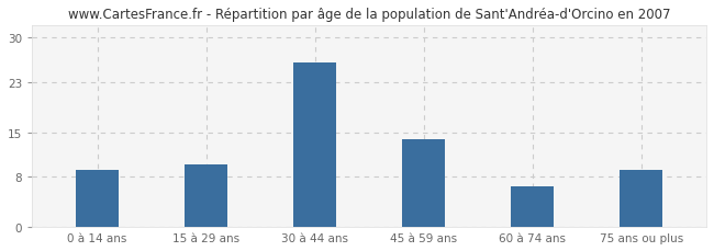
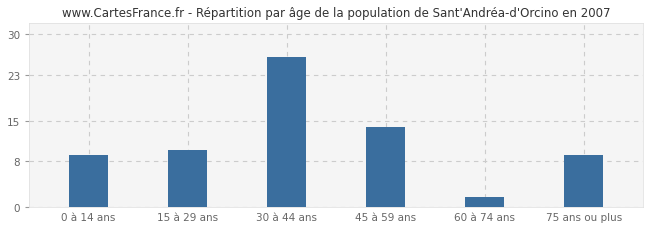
60 à 74 ans: 6.5 -> 1.8
